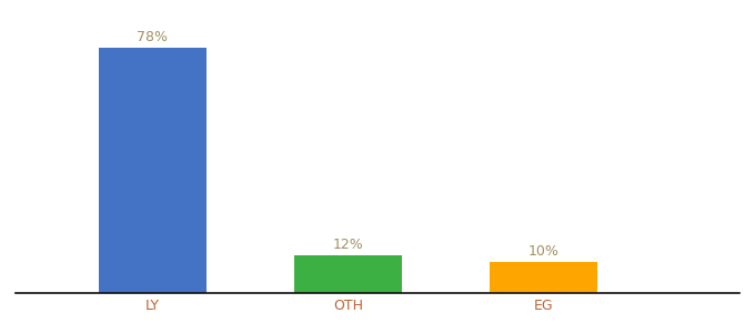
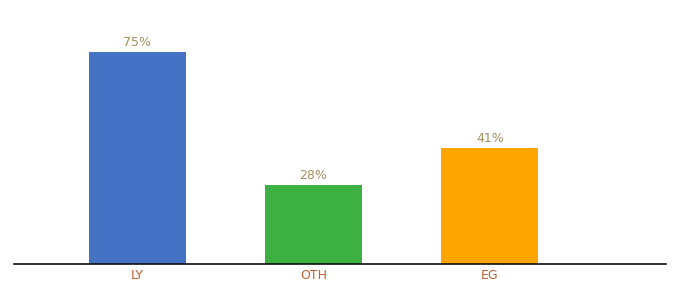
LY: 78% -> 75%
OTH: 12% -> 28%
EG: 10% -> 41%
